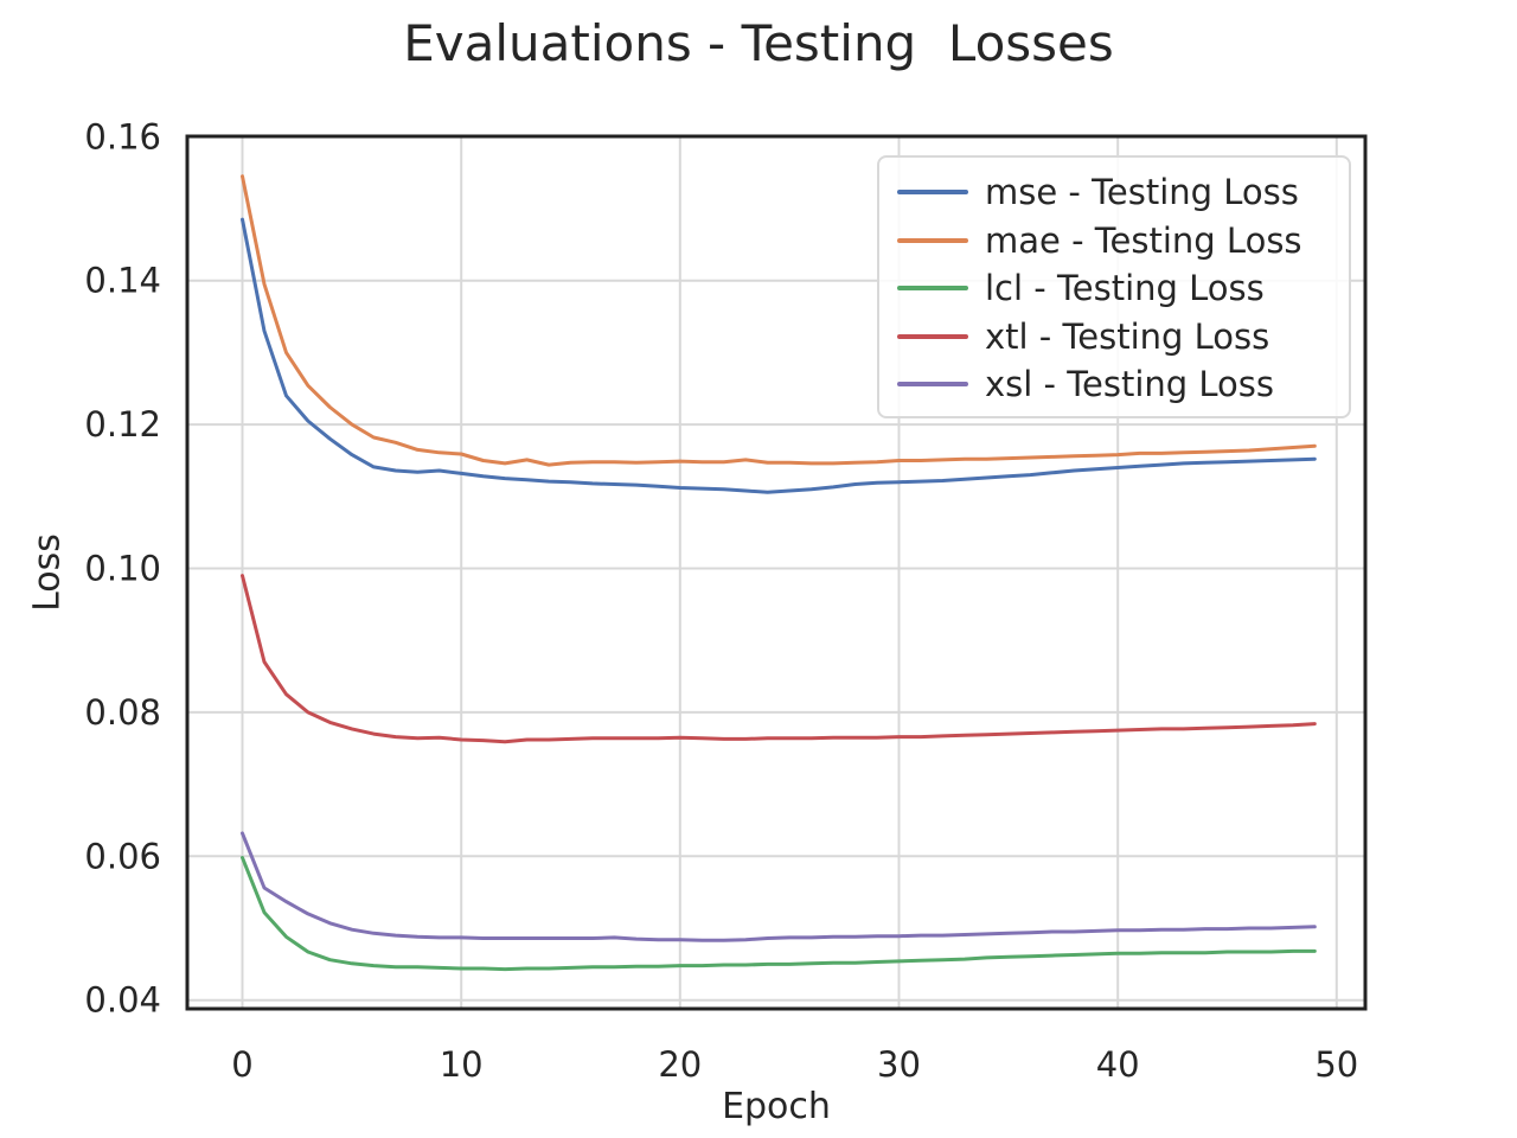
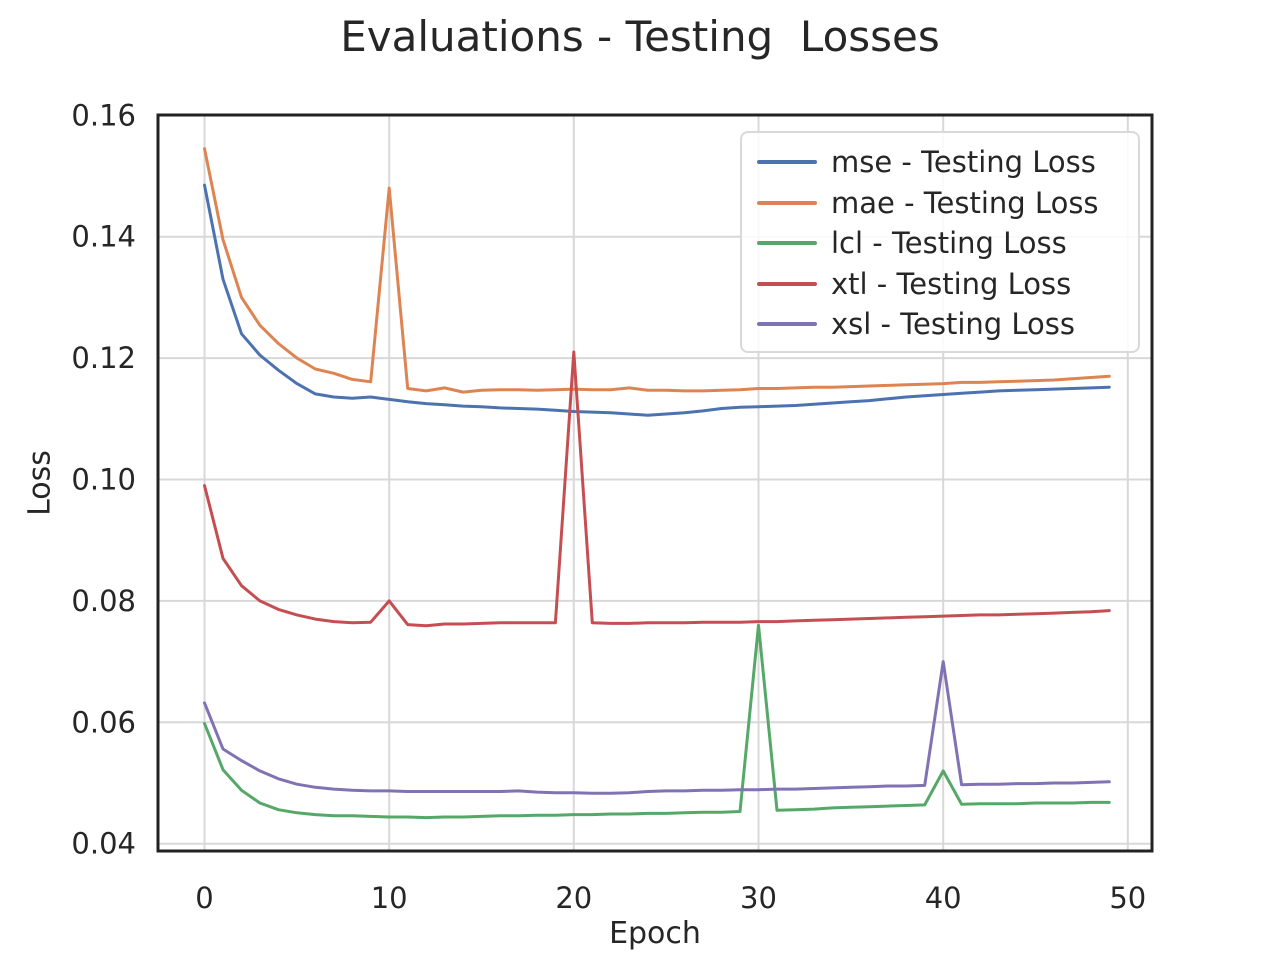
mae - Testing Loss/10: 0.116 -> 0.148
xtl - Testing Loss/10: 0.076 -> 0.080
xtl - Testing Loss/20: 0.076 -> 0.121
lcl - Testing Loss/30: 0.045 -> 0.076
lcl - Testing Loss/40: 0.046 -> 0.052
xsl - Testing Loss/40: 0.050 -> 0.070
